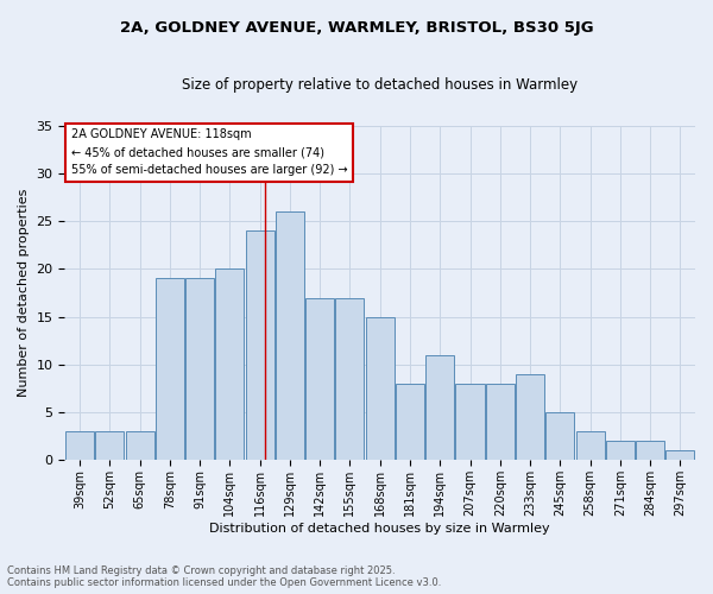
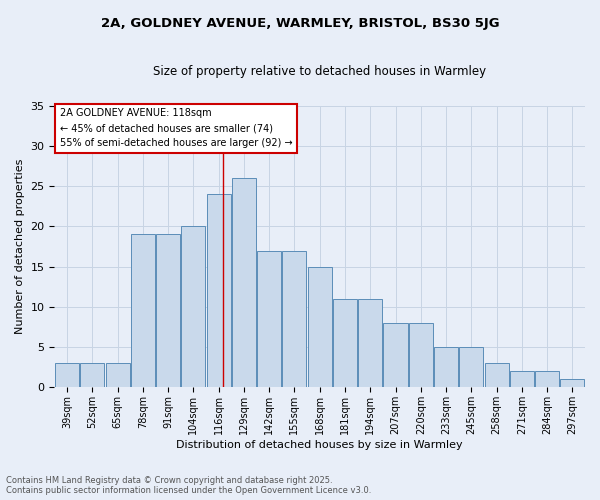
181sqm: 8 -> 11
233sqm: 9 -> 5
